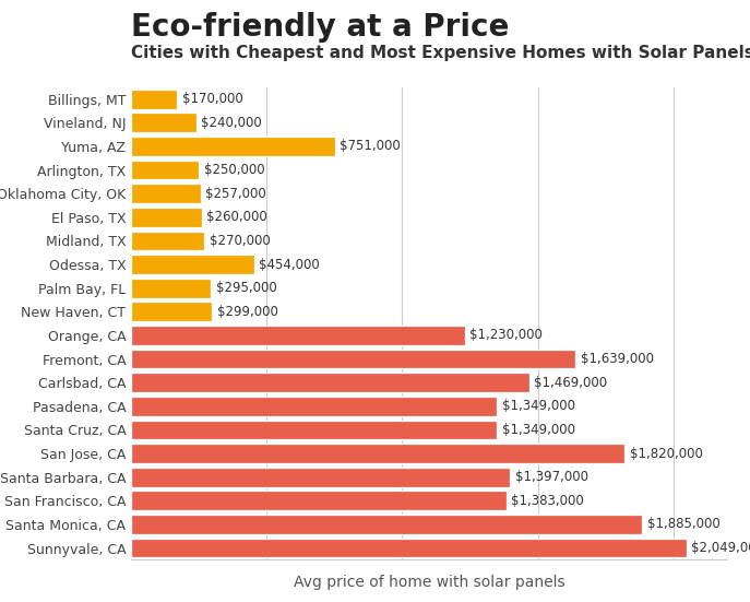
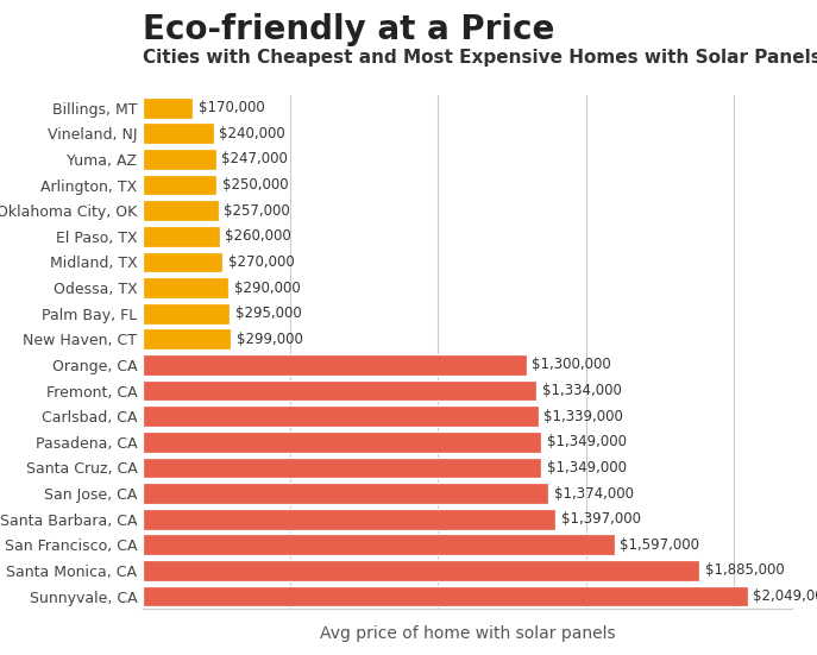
Yuma, AZ: $751,000 -> $247,000
Odessa, TX: $454,000 -> $290,000
Orange, CA: $1,230,000 -> $1,300,000
Fremont, CA: $1,639,000 -> $1,334,000
Carlsbad, CA: $1,469,000 -> $1,339,000
San Jose, CA: $1,820,000 -> $1,374,000
San Francisco, CA: $1,383,000 -> $1,597,000
